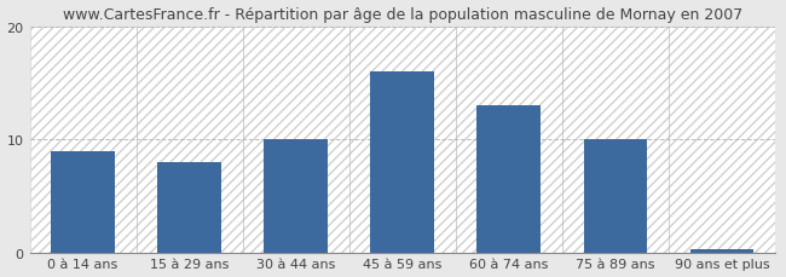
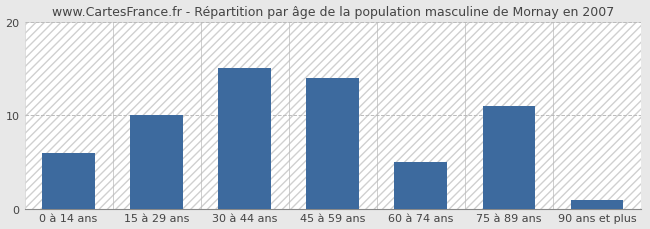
0 à 14 ans: 9.0 -> 6.0
15 à 29 ans: 8.0 -> 10.0
30 à 44 ans: 10.0 -> 15.0
45 à 59 ans: 16.0 -> 14.0
60 à 74 ans: 13.0 -> 5.0
75 à 89 ans: 10.0 -> 11.0
90 ans et plus: 0.3 -> 1.0
